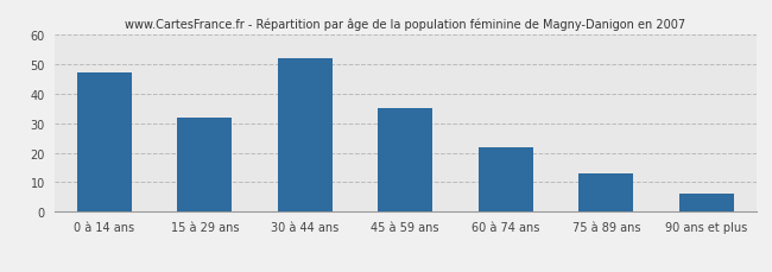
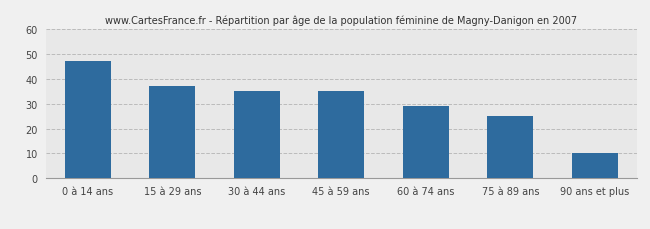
15 à 29 ans: 32 -> 37
30 à 44 ans: 52 -> 35
60 à 74 ans: 22 -> 29
75 à 89 ans: 13 -> 25
90 ans et plus: 6 -> 10
